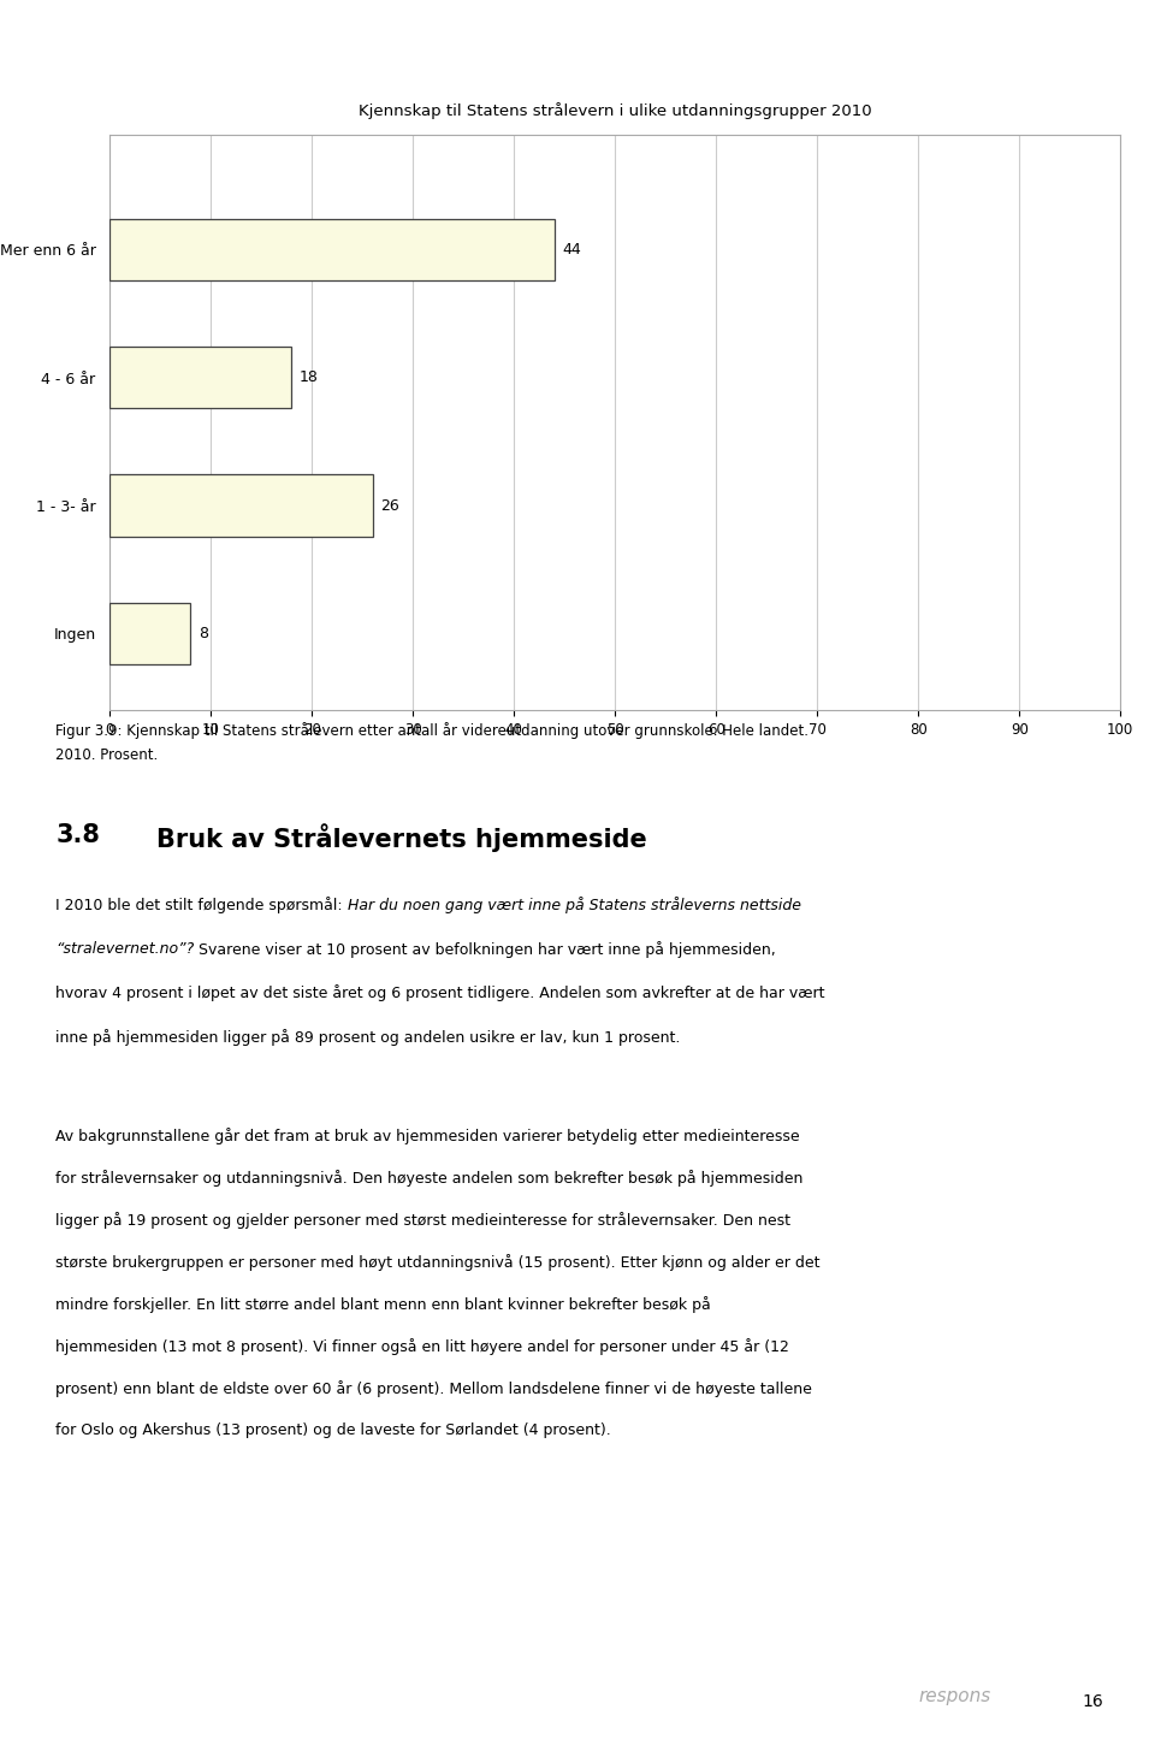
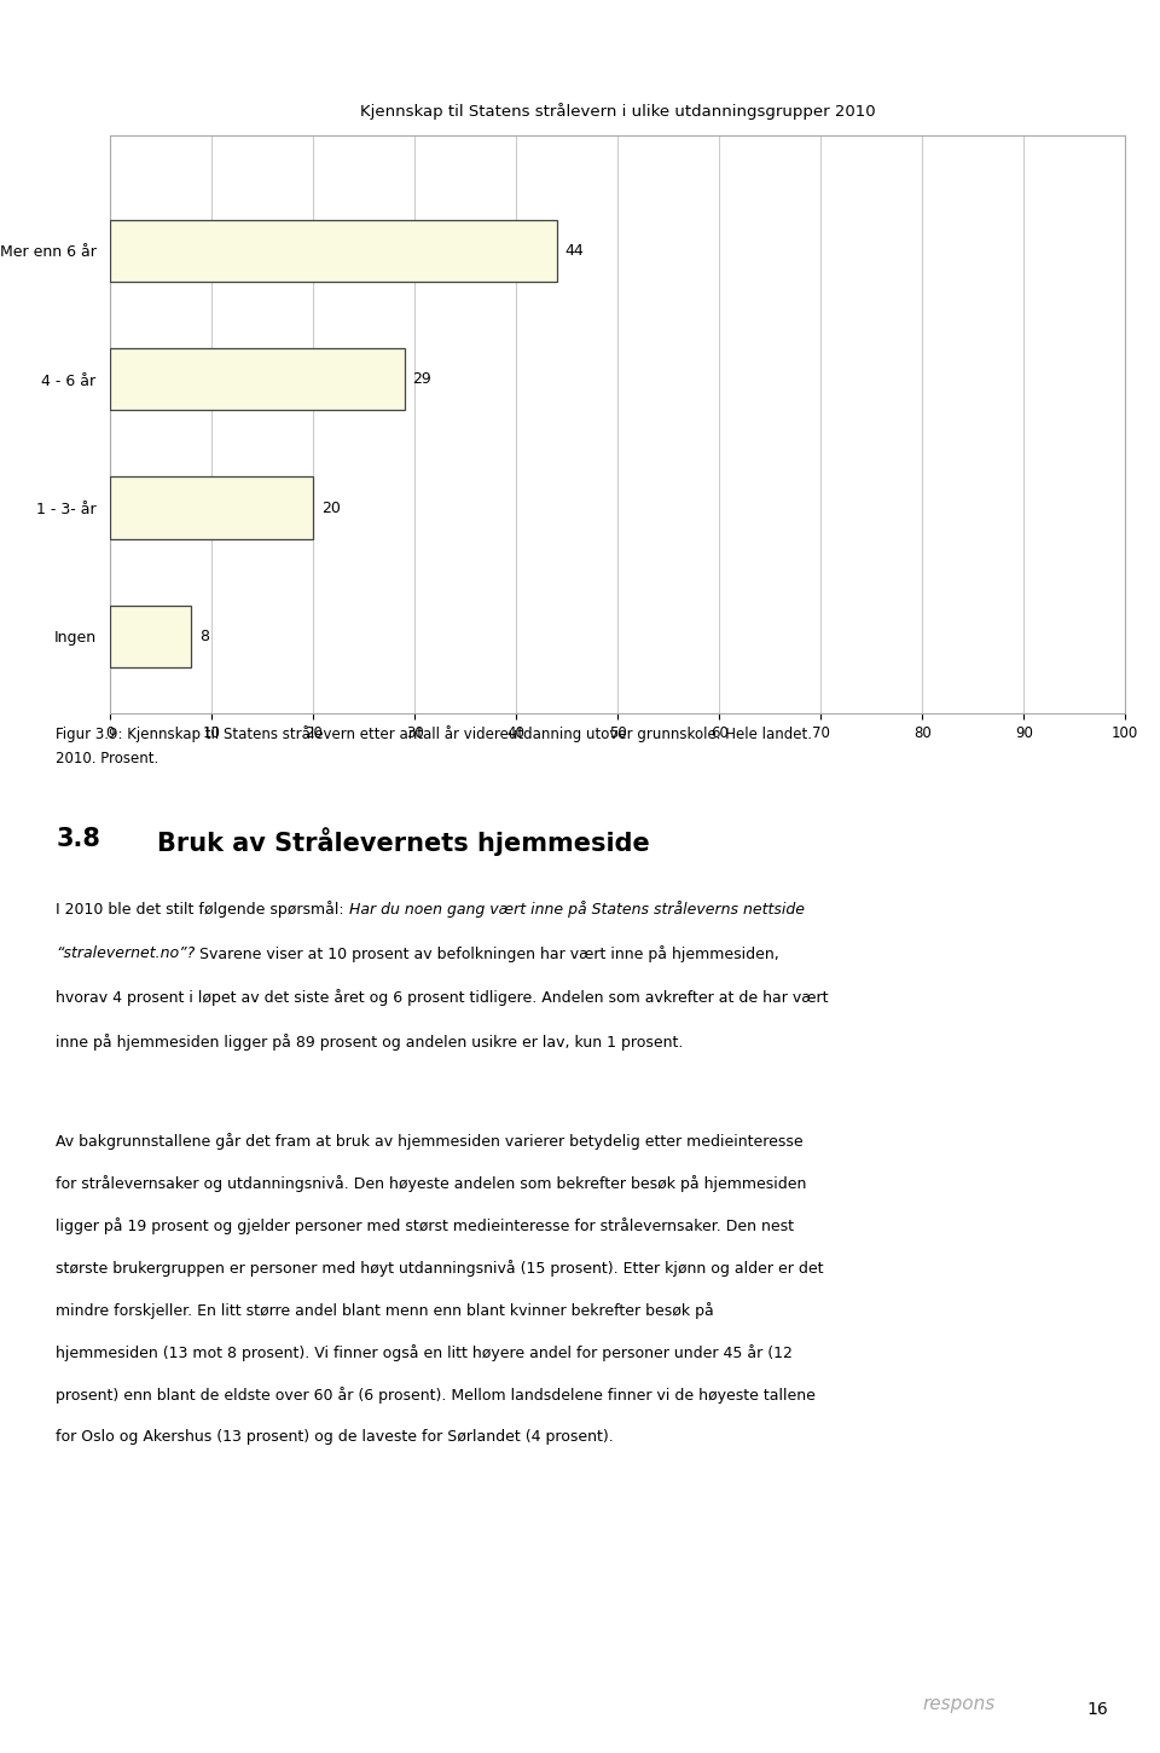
4 - 6 år: 18 -> 29
1 - 3- år: 26 -> 20
